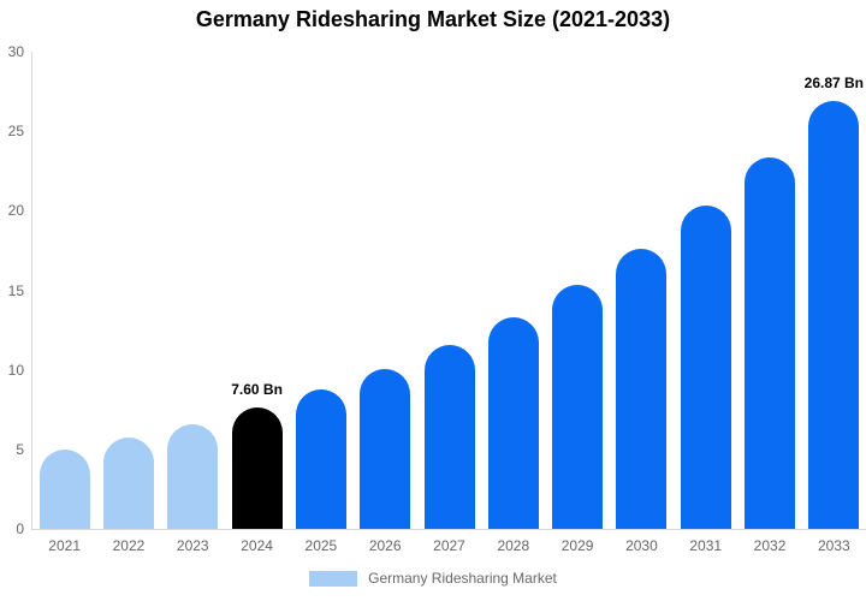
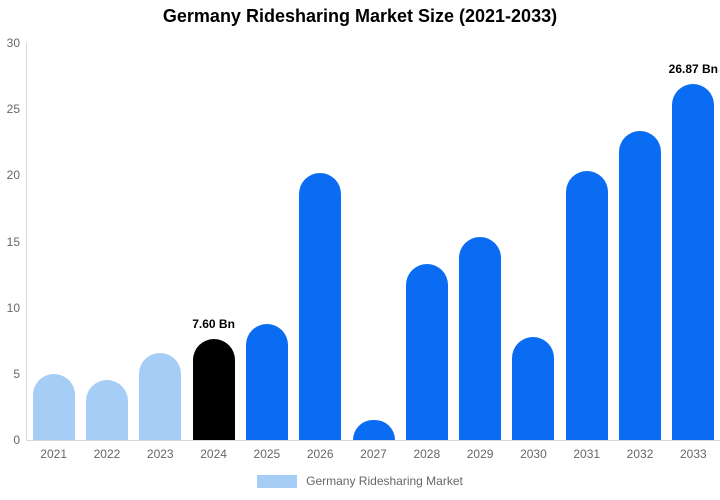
2022: 5.7 -> 4.5
2026: 10.1 -> 20.2
2027: 11.6 -> 1.5
2030: 17.6 -> 7.8
